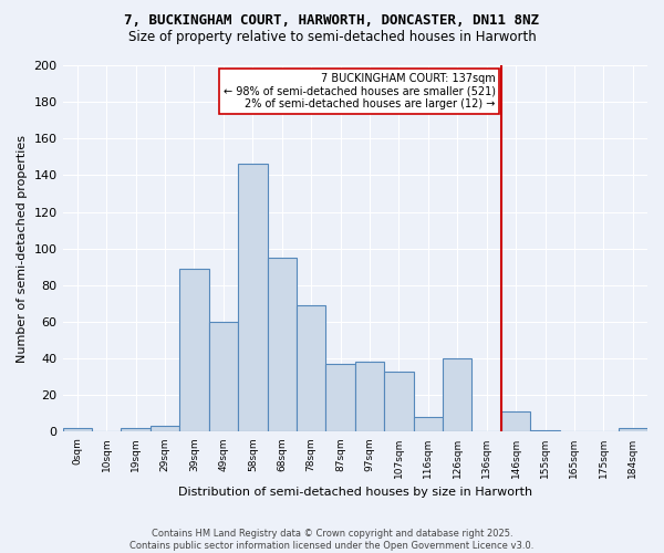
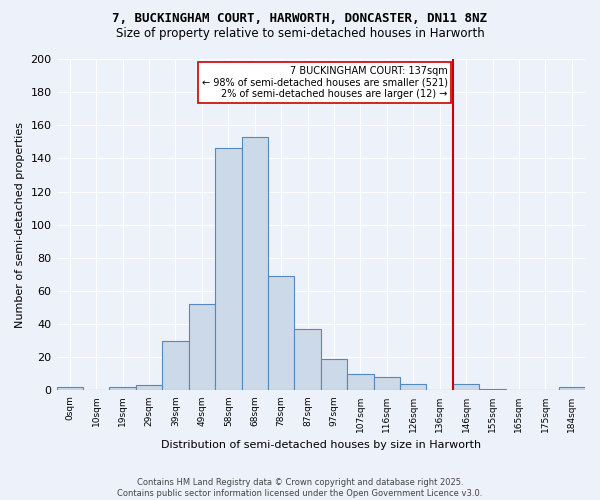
39sqm: 89 -> 30
49sqm: 60 -> 52
68sqm: 95 -> 153
97sqm: 38 -> 19
107sqm: 33 -> 10
126sqm: 40 -> 4
146sqm: 11 -> 4
